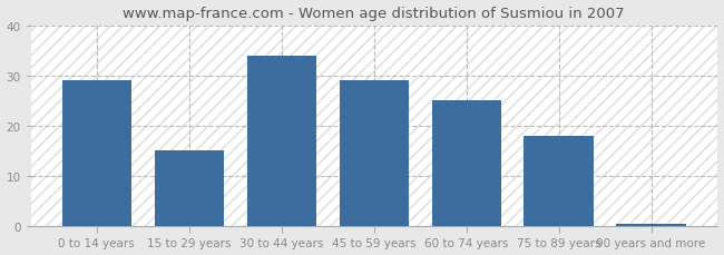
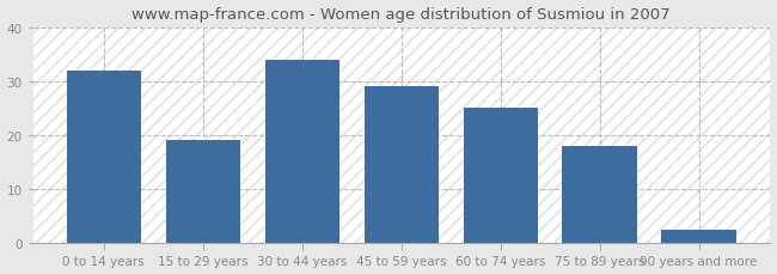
0 to 14 years: 29.0 -> 32.0
15 to 29 years: 15.0 -> 19.0
90 years and more: 0.5 -> 2.5
